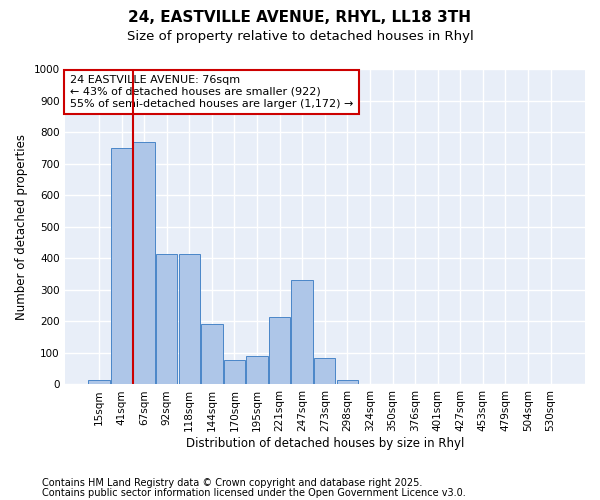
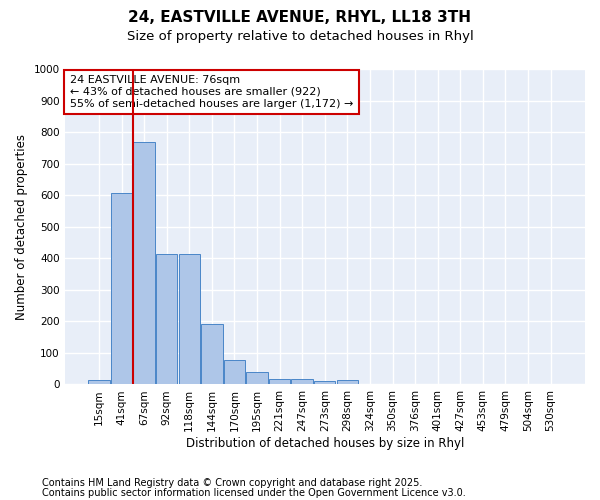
41sqm: 750 -> 607
195sqm: 90 -> 38
221sqm: 215 -> 18
247sqm: 330 -> 17
273sqm: 85 -> 12
